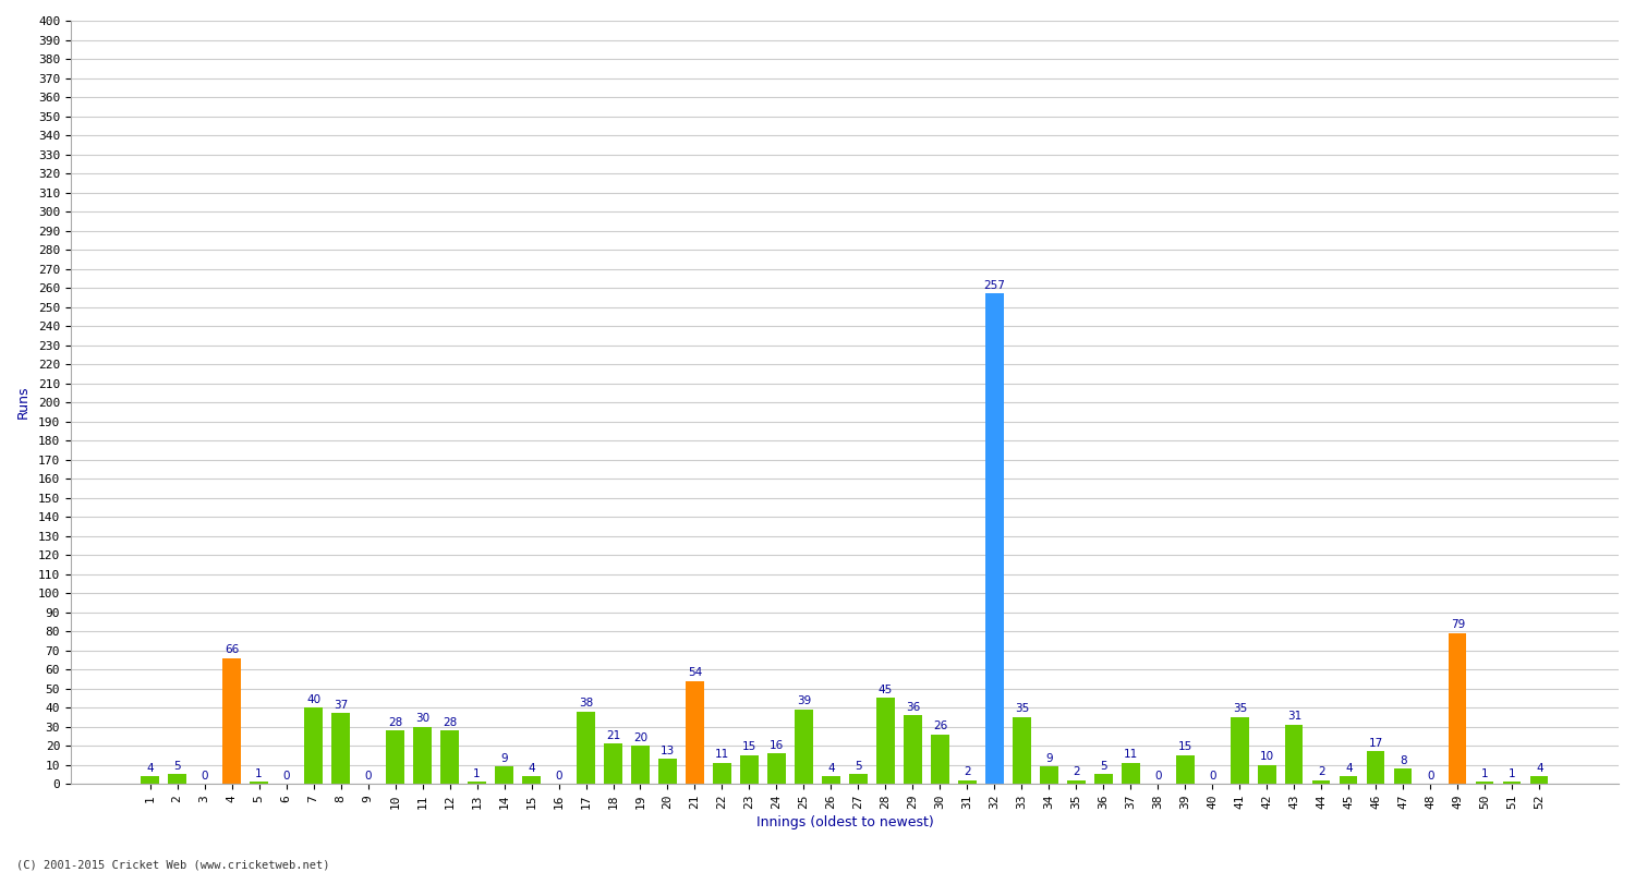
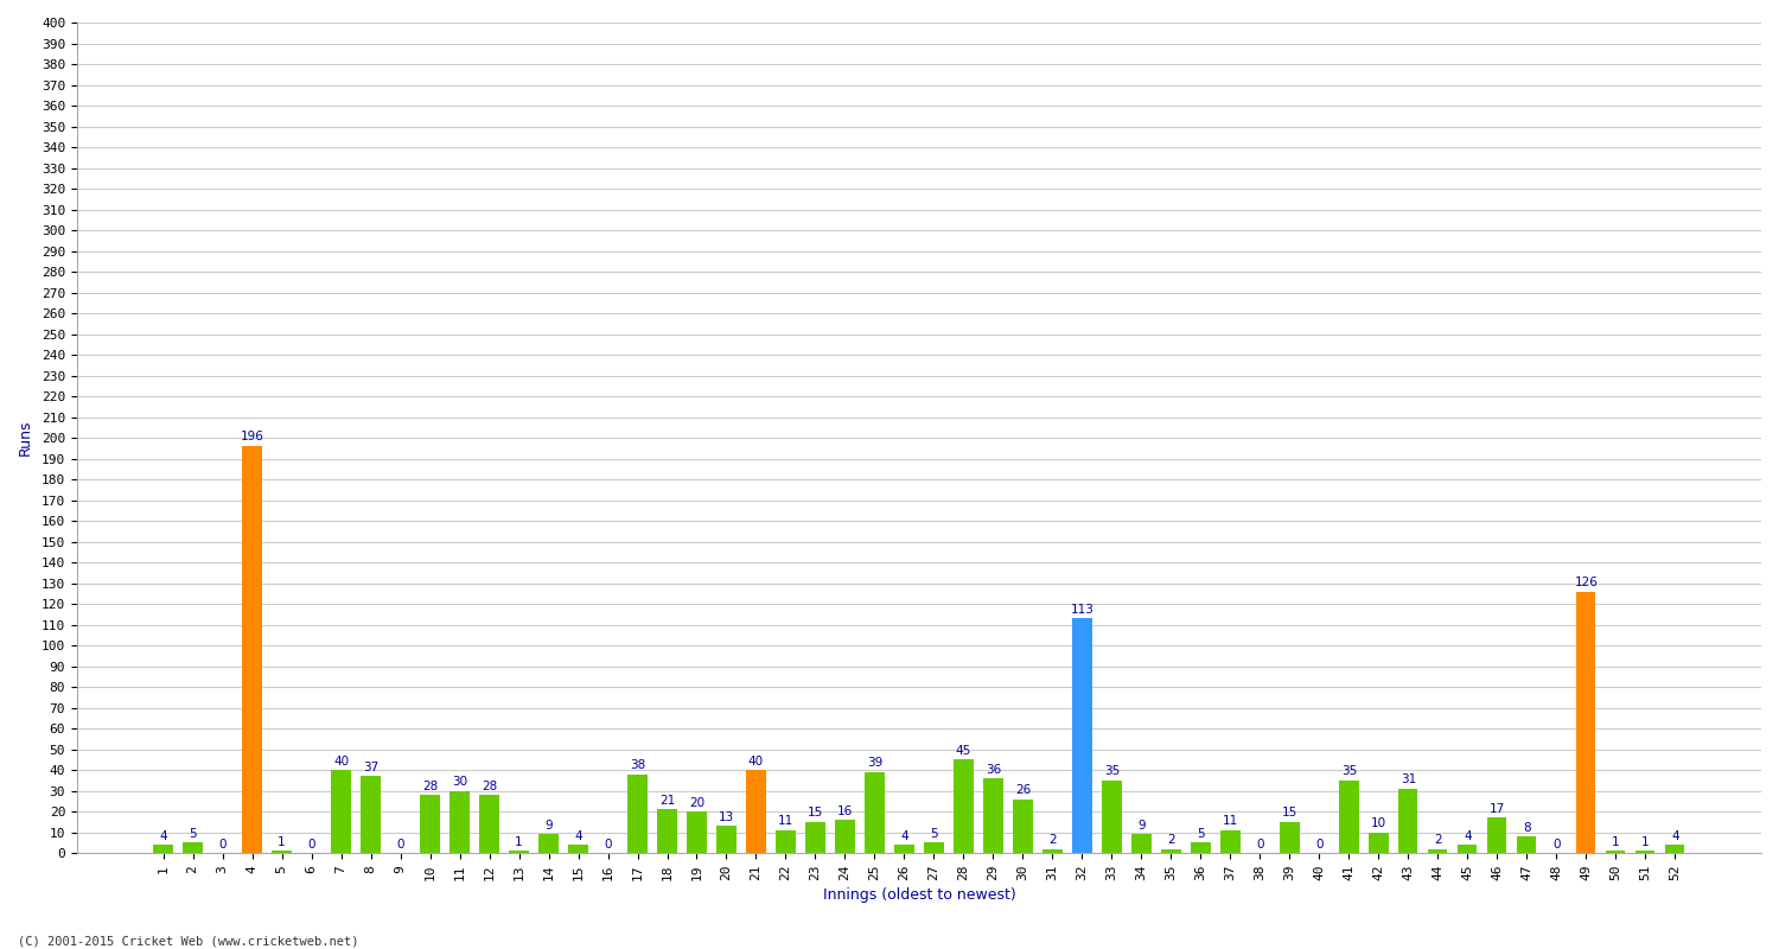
4: 66 -> 196
21: 54 -> 40
32: 257 -> 113
49: 79 -> 126
